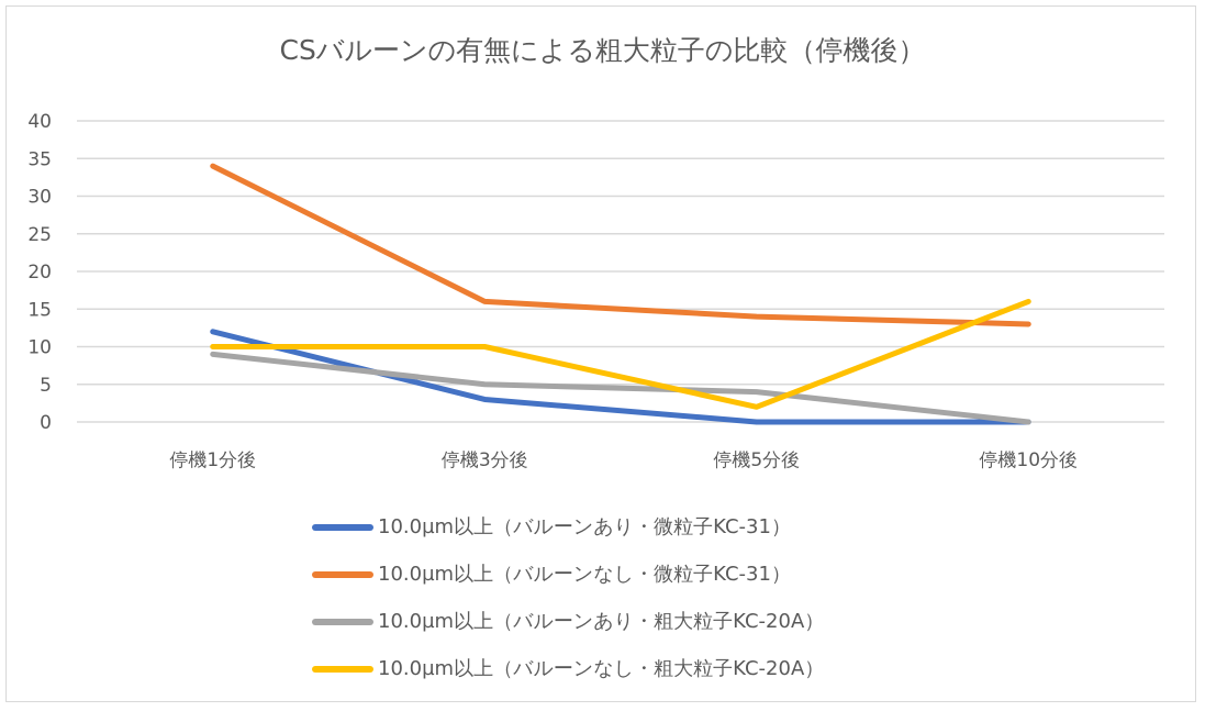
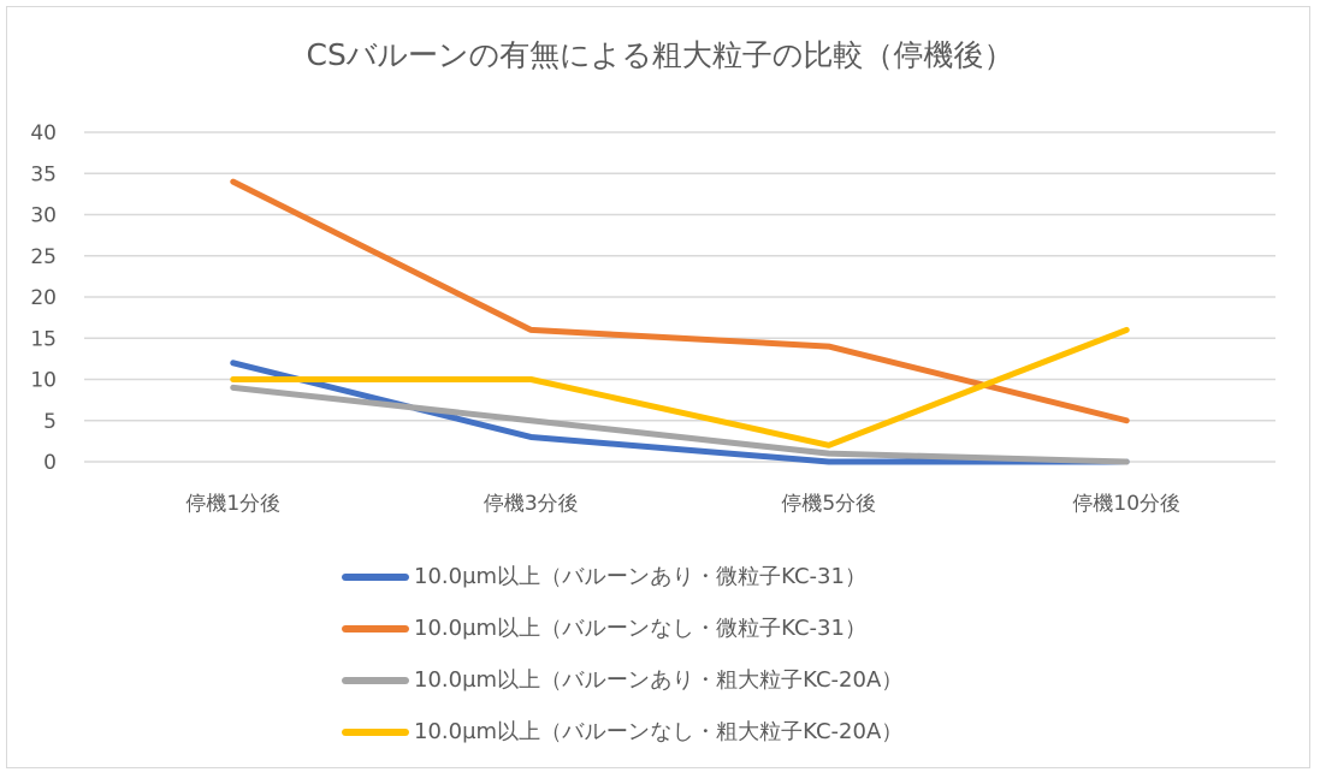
10.0µm以上（バルーンあり・粗大粒子KC-20A）/停機5分後: 4 -> 1
10.0µm以上（バルーンなし・微粒子KC-31）/停機10分後: 13 -> 5
